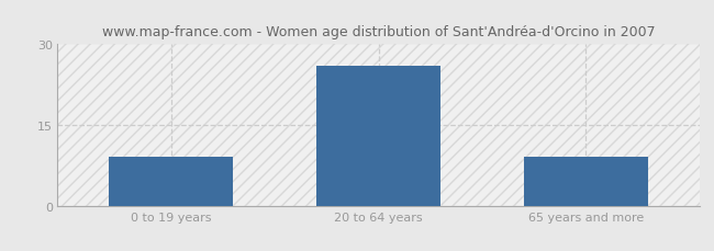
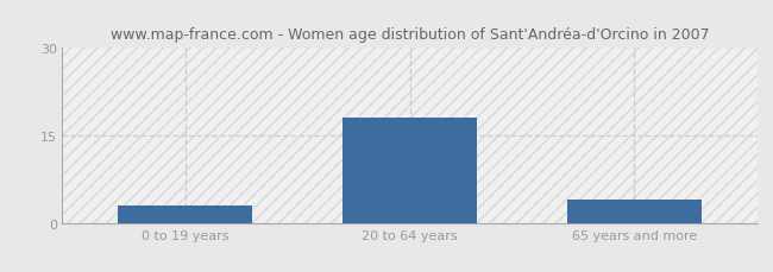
0 to 19 years: 9 -> 3
20 to 64 years: 26 -> 18
65 years and more: 9 -> 4
